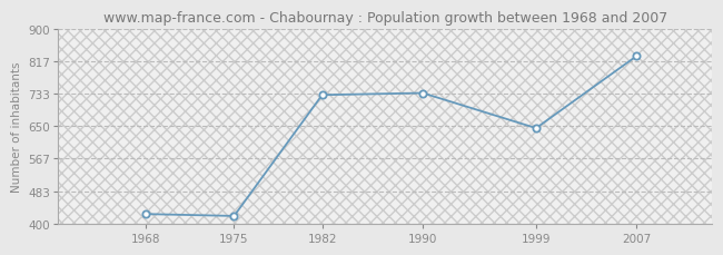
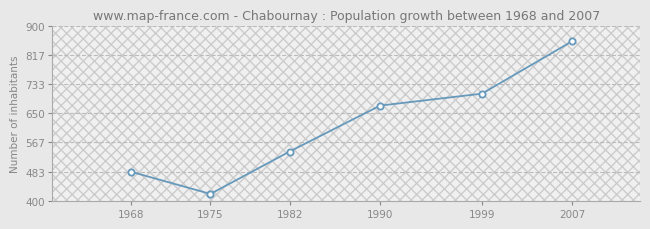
1968: 425 -> 483
1982: 730 -> 541
1990: 735 -> 672
1999: 645 -> 706
2007: 830 -> 856
